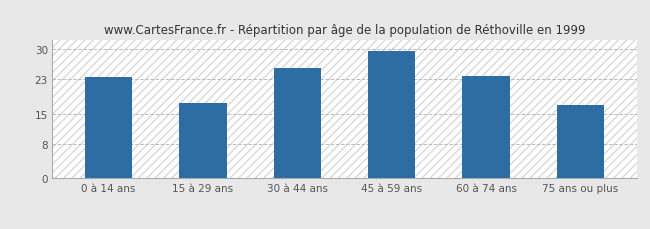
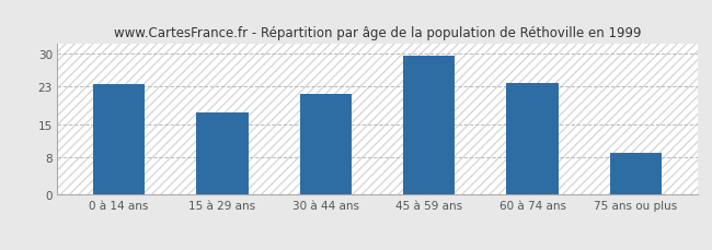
30 à 44 ans: 25.5 -> 21.5
75 ans ou plus: 17.0 -> 9.0
